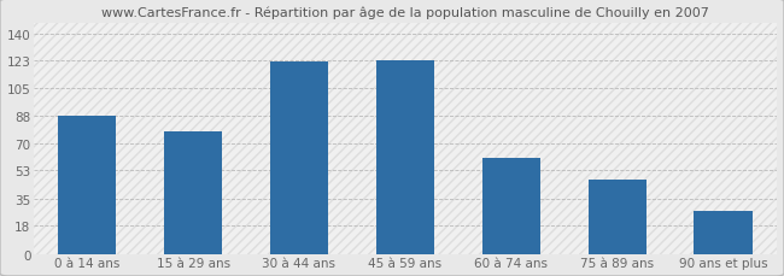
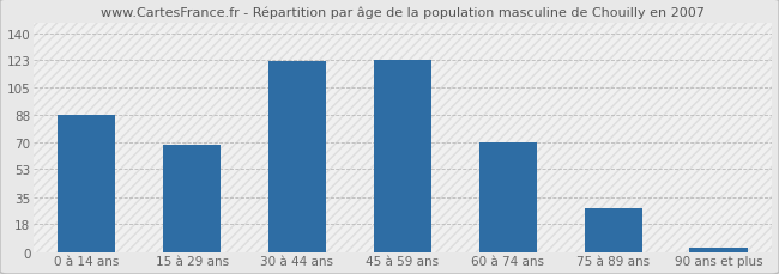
15 à 29 ans: 78 -> 69
60 à 74 ans: 61 -> 70
75 à 89 ans: 47 -> 28
90 ans et plus: 27 -> 3
